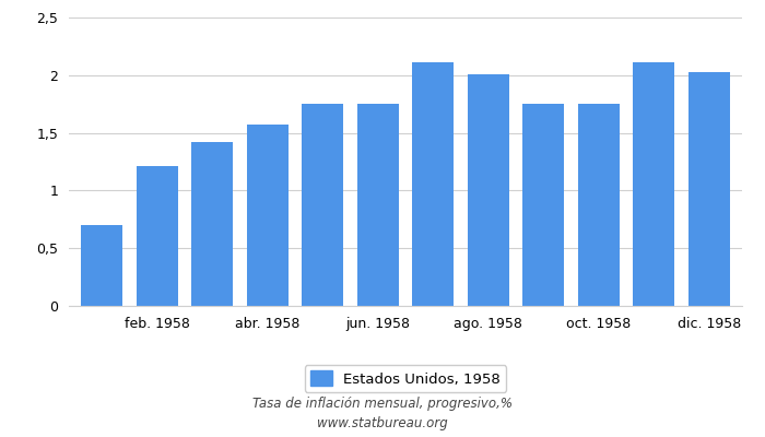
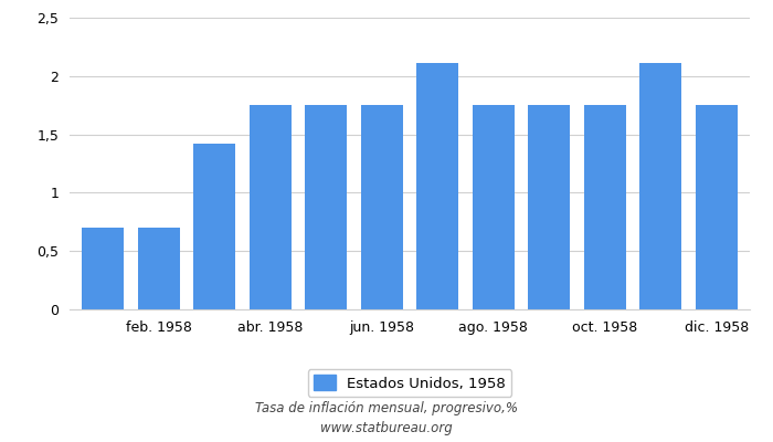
feb. 1958: 1,21 -> 0,70
abr. 1958: 1,57 -> 1,75
ago. 1958: 2,01 -> 1,75
dic. 1958: 2,03 -> 1,75
